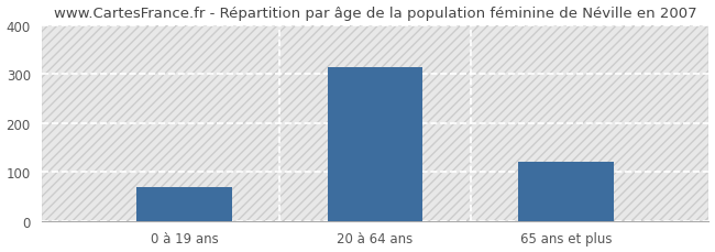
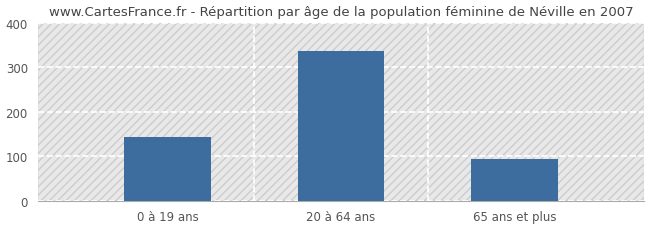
0 à 19 ans: 70 -> 143
20 à 64 ans: 315 -> 336
65 ans et plus: 120 -> 94
